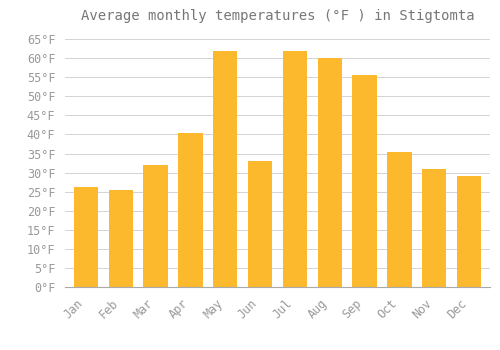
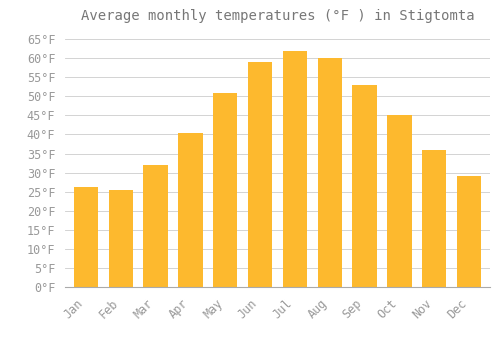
May: 62.0°F -> 51.0°F
Jun: 33.0°F -> 59.0°F
Sep: 55.5°F -> 53.0°F
Oct: 35.5°F -> 45.0°F
Nov: 31.0°F -> 35.8°F
